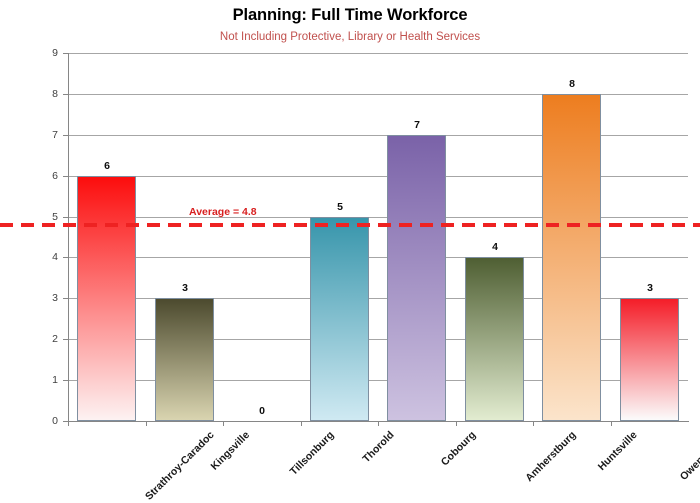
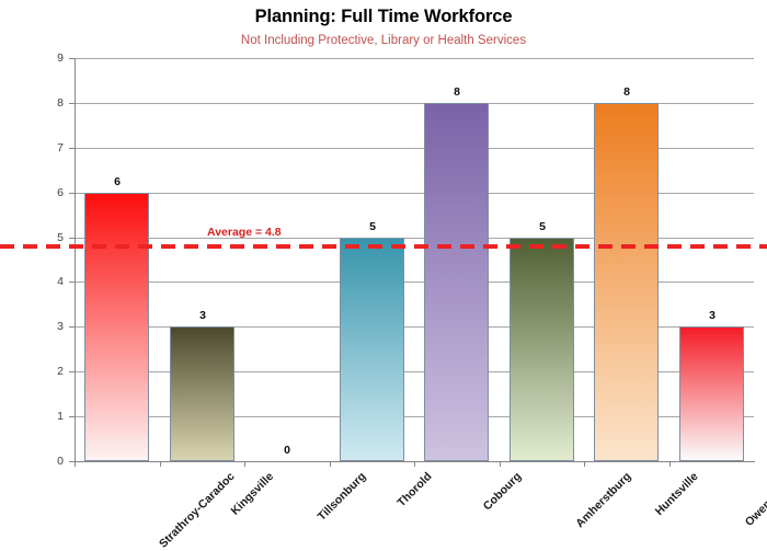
Cobourg: 7 -> 8
Amherstburg: 4 -> 5
